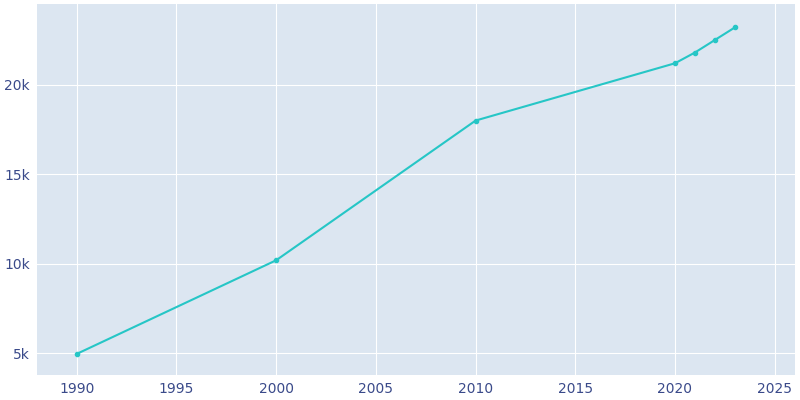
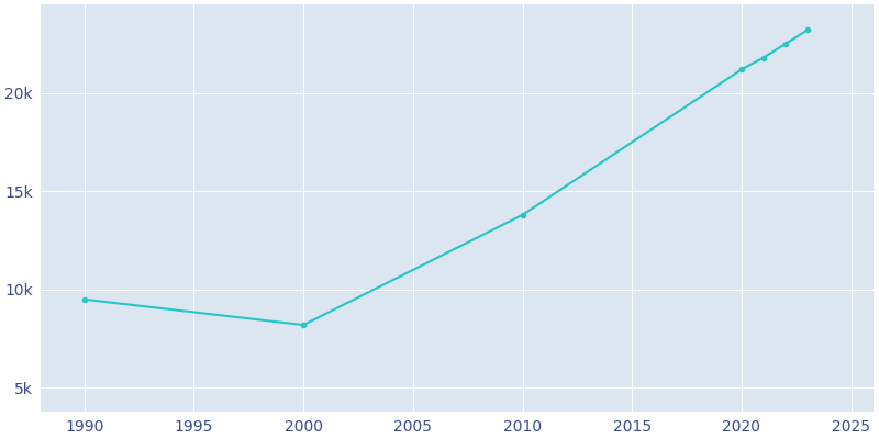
1990: 5.0k -> 9.5k
2000: 10.2k -> 8.2k
2010: 18.0k -> 13.8k
